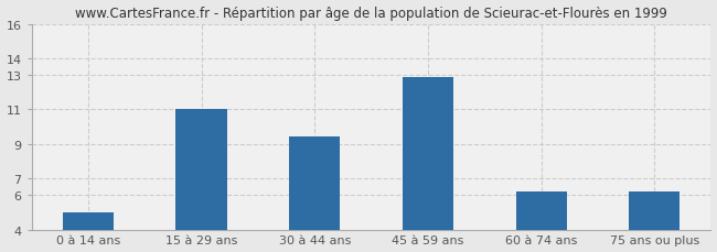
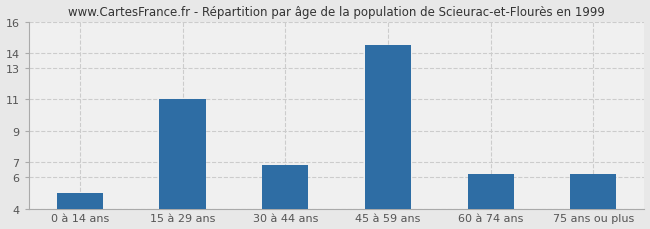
30 à 44 ans: 9.4 -> 6.8
45 à 59 ans: 12.9 -> 14.5
